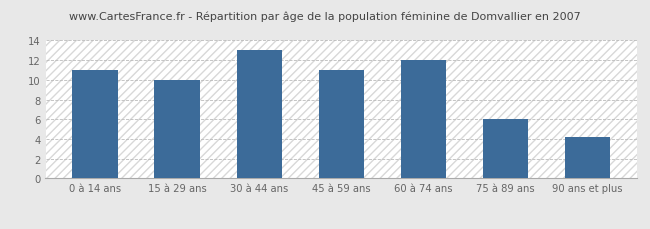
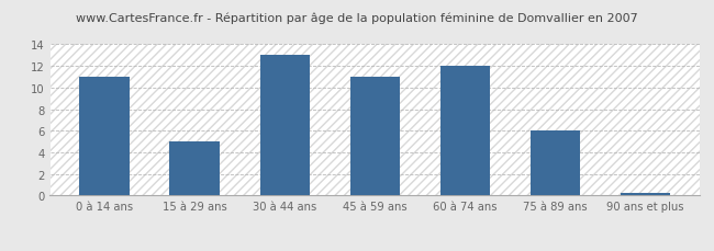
15 à 29 ans: 10.0 -> 5.0
90 ans et plus: 4.2 -> 0.2
